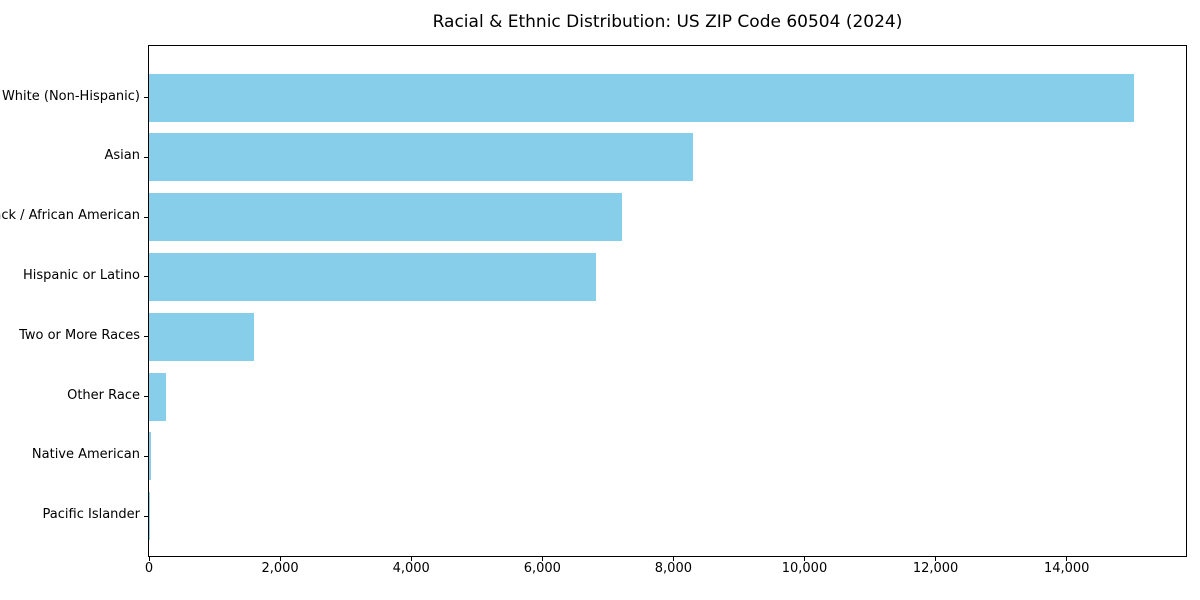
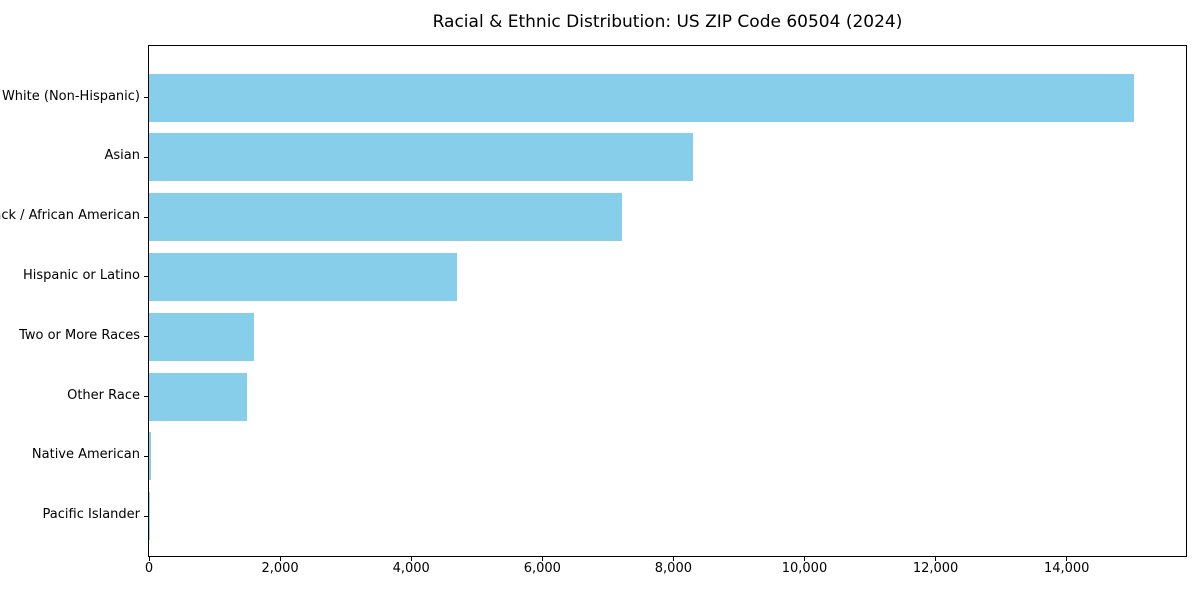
Hispanic or Latino: 6800 -> 4700
Other Race: 300 -> 1500
